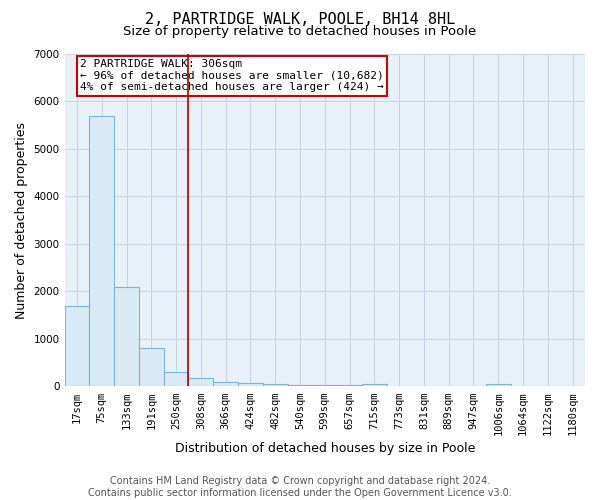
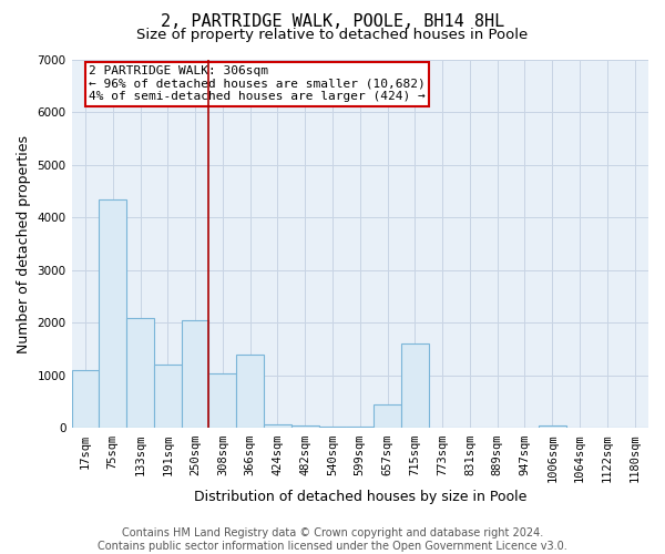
17sqm: 1700 -> 1100
75sqm: 5700 -> 4350
191sqm: 800 -> 1200
250sqm: 310 -> 2050
308sqm: 180 -> 1050
366sqm: 100 -> 1400
657sqm: 20 -> 450
715sqm: 60 -> 1600
